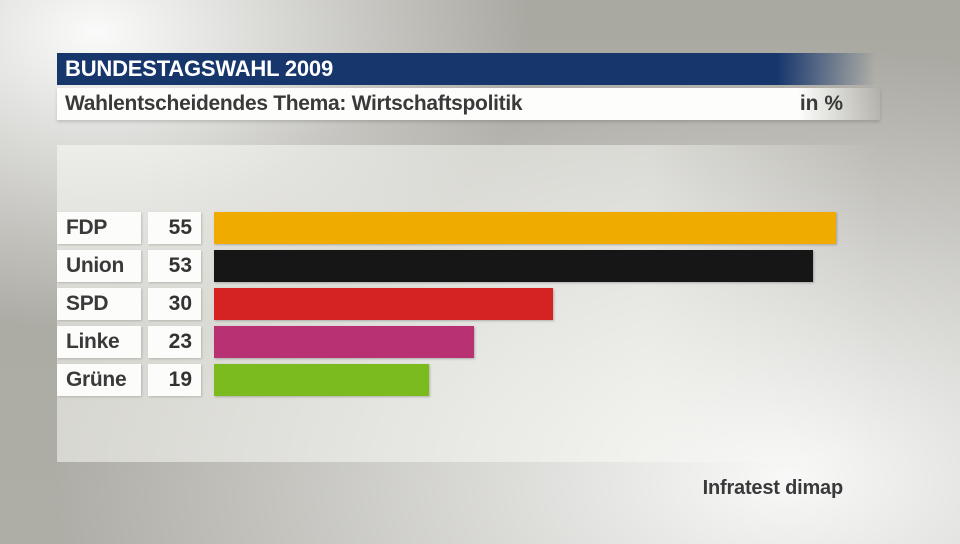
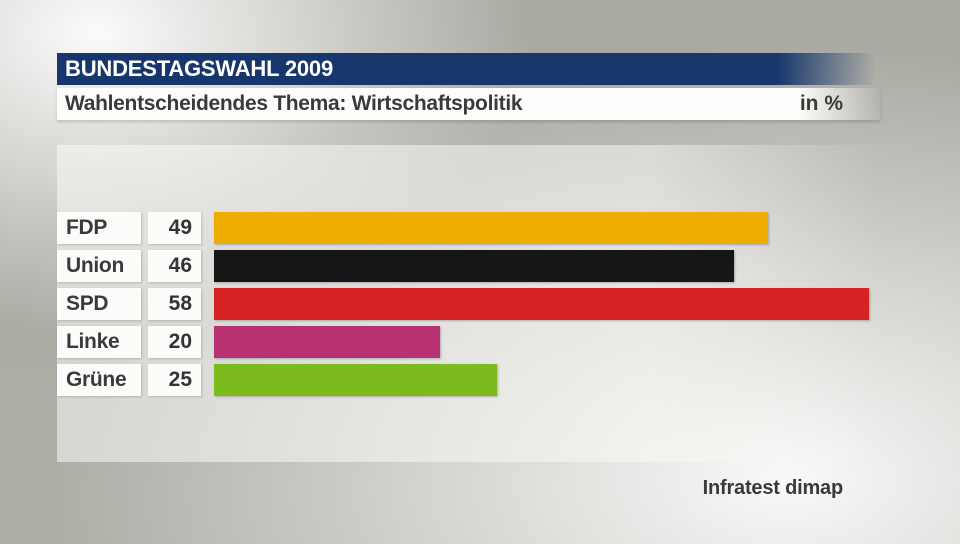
FDP: 55 -> 49
Union: 53 -> 46
SPD: 30 -> 58
Linke: 23 -> 20
Grüne: 19 -> 25
